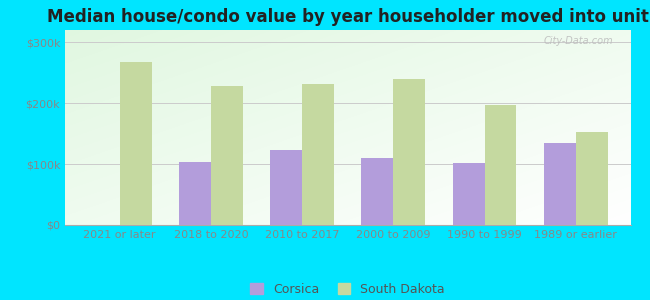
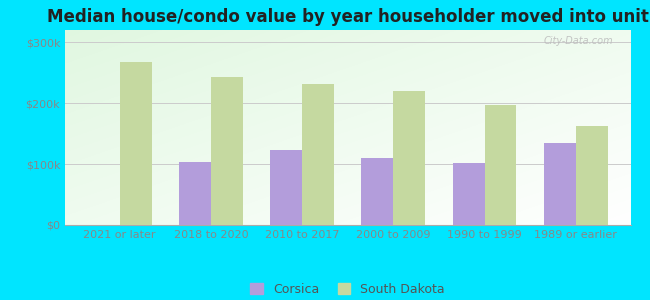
South Dakota/2018 to 2020: $228k -> $243k
South Dakota/2000 to 2009: $240k -> $220k
South Dakota/1989 or earlier: $152k -> $163k
